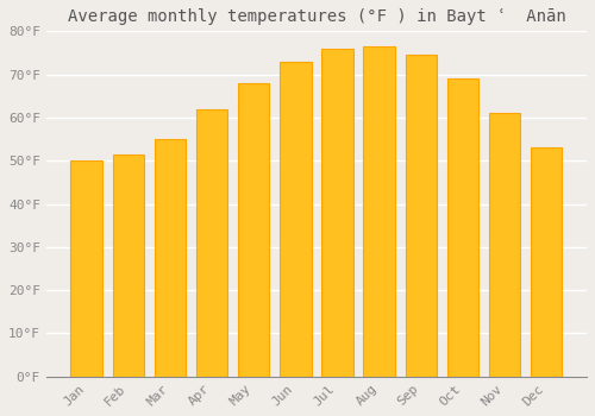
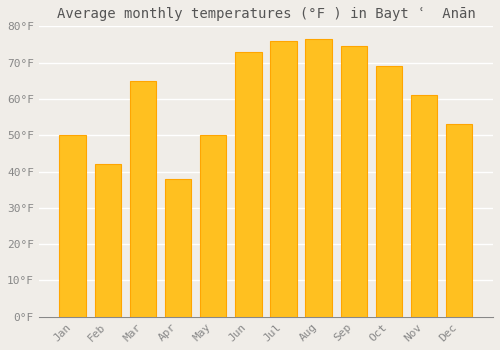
Feb: 51.5°F -> 42.0°F
Mar: 55.0°F -> 65.0°F
Apr: 62.0°F -> 38.0°F
May: 68.0°F -> 50.0°F
